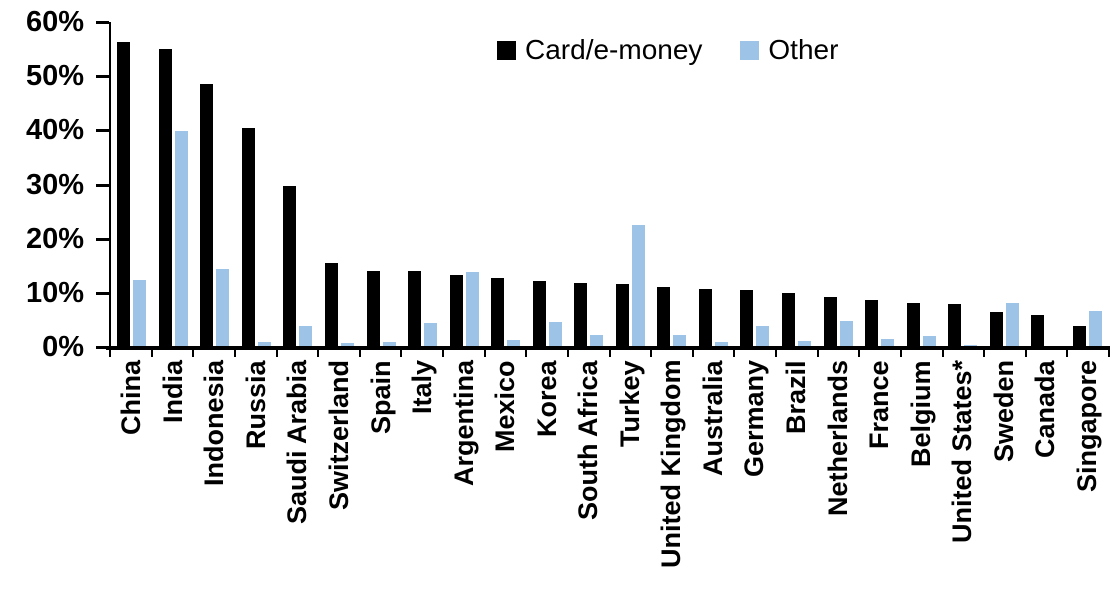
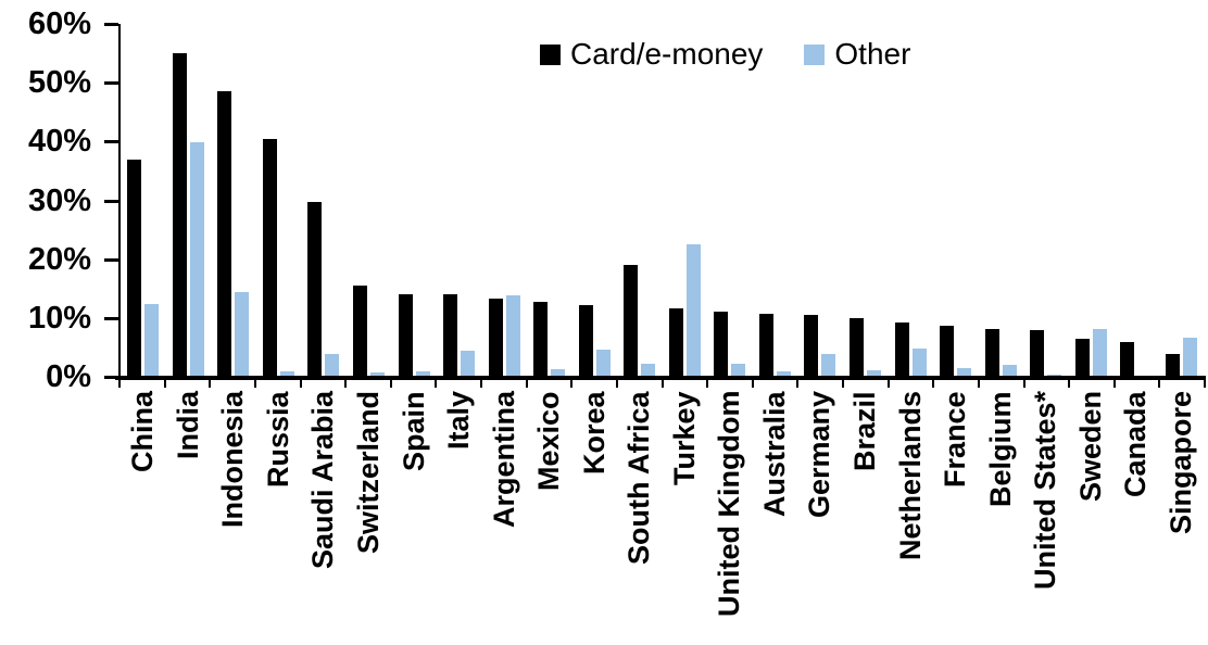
Card/e-money/China: 56% -> 37%
Card/e-money/South Africa: 12% -> 19%
